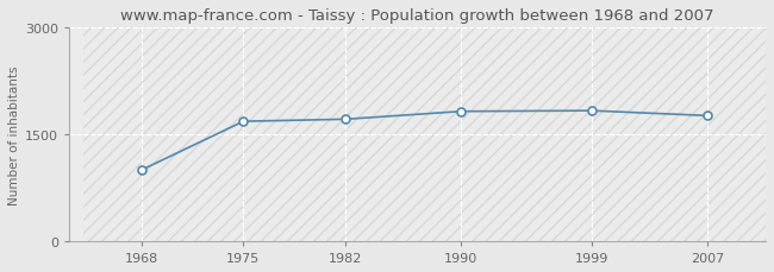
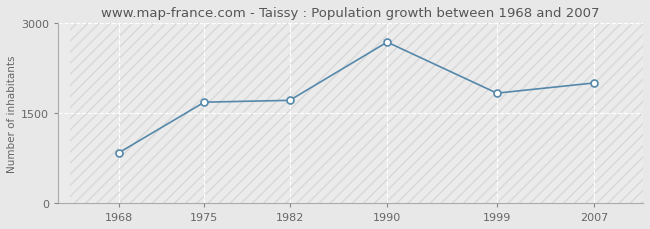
1968: 1000 -> 840
1990: 1820 -> 2680
2007: 1760 -> 2000
